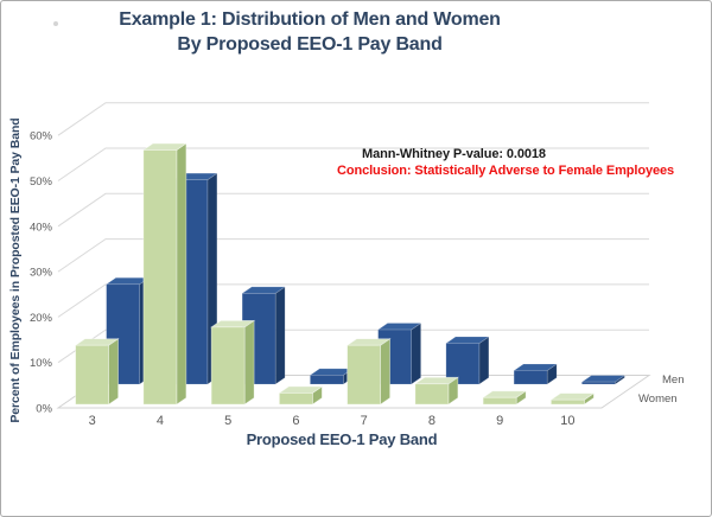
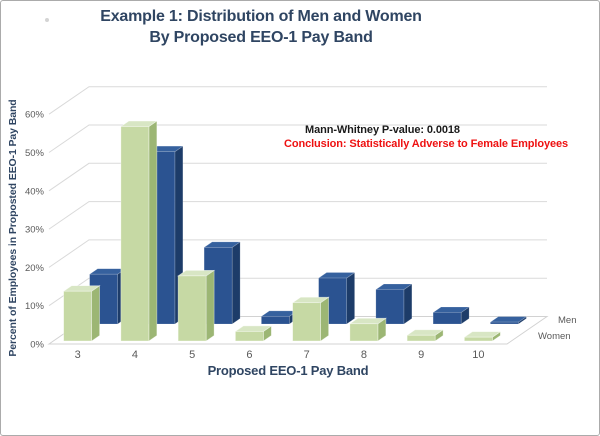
Men/3: 22% -> 13%
Women/7: 13% -> 10%
